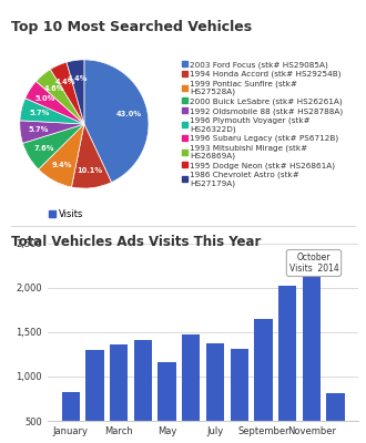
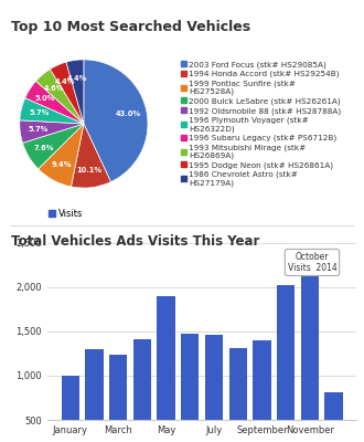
January: 820 -> 1,000
March: 1,360 -> 1,240
May: 1,160 -> 1,900
July: 1,380 -> 1,460
September: 1,650 -> 1,400
